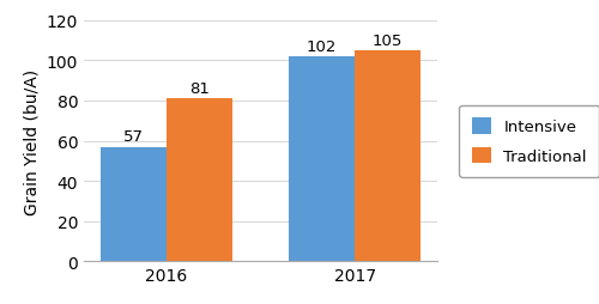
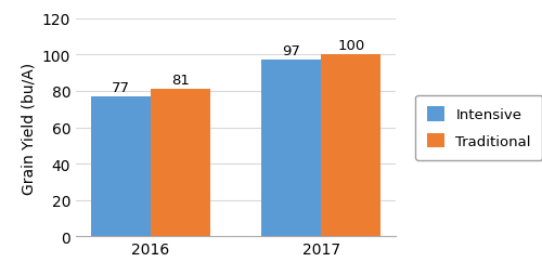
Intensive/2016: 57 -> 77
Intensive/2017: 102 -> 97
Traditional/2017: 105 -> 100
